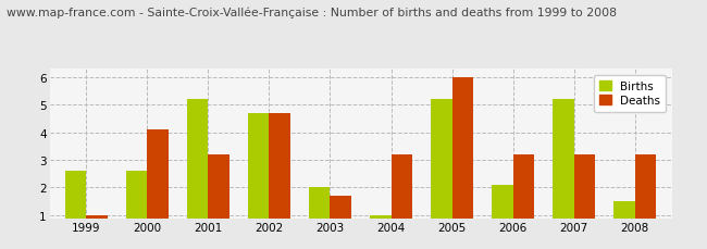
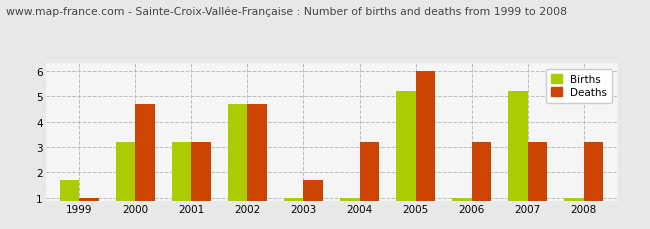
Births/1999: 2.6 -> 1.7
Births/2000: 2.6 -> 3.2
Deaths/2000: 4.1 -> 4.7
Births/2001: 5.2 -> 3.2
Births/2003: 2.0 -> 1.0
Births/2006: 2.1 -> 1.0
Births/2008: 1.5 -> 1.0
